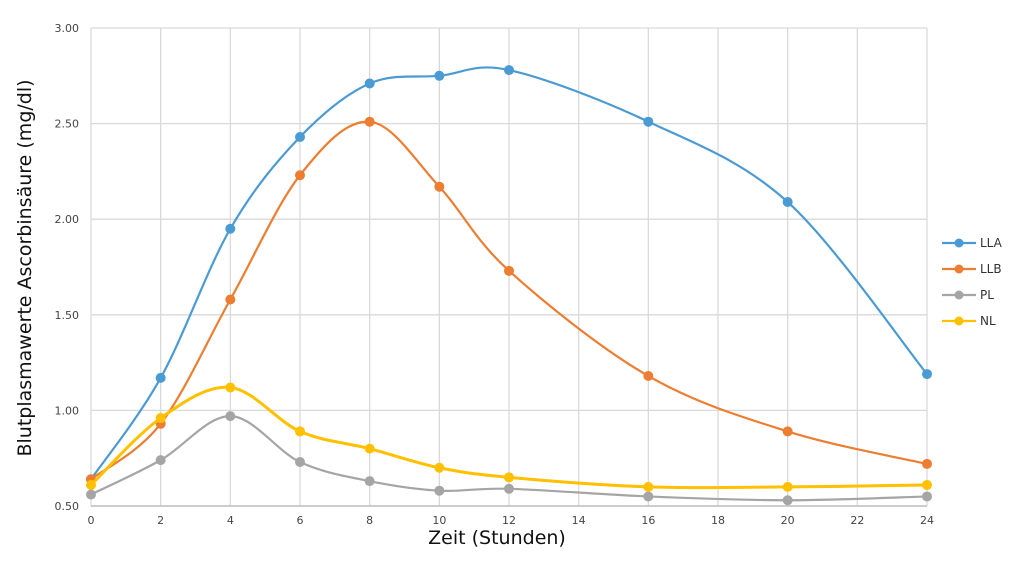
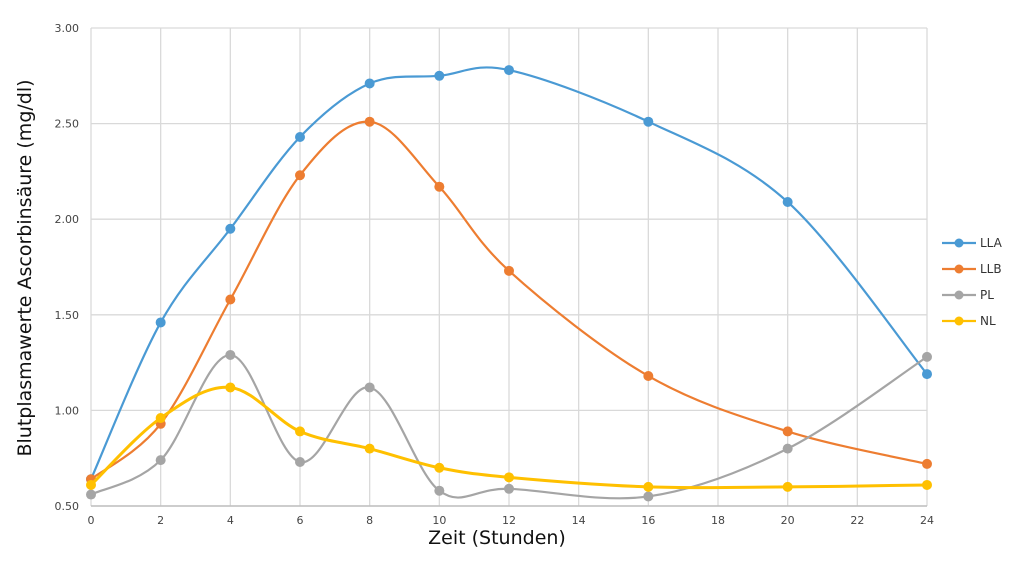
LLA/2: 1.17 -> 1.46
PL/4: 0.97 -> 1.29
PL/8: 0.63 -> 1.12
PL/20: 0.53 -> 0.80
PL/24: 0.55 -> 1.28
